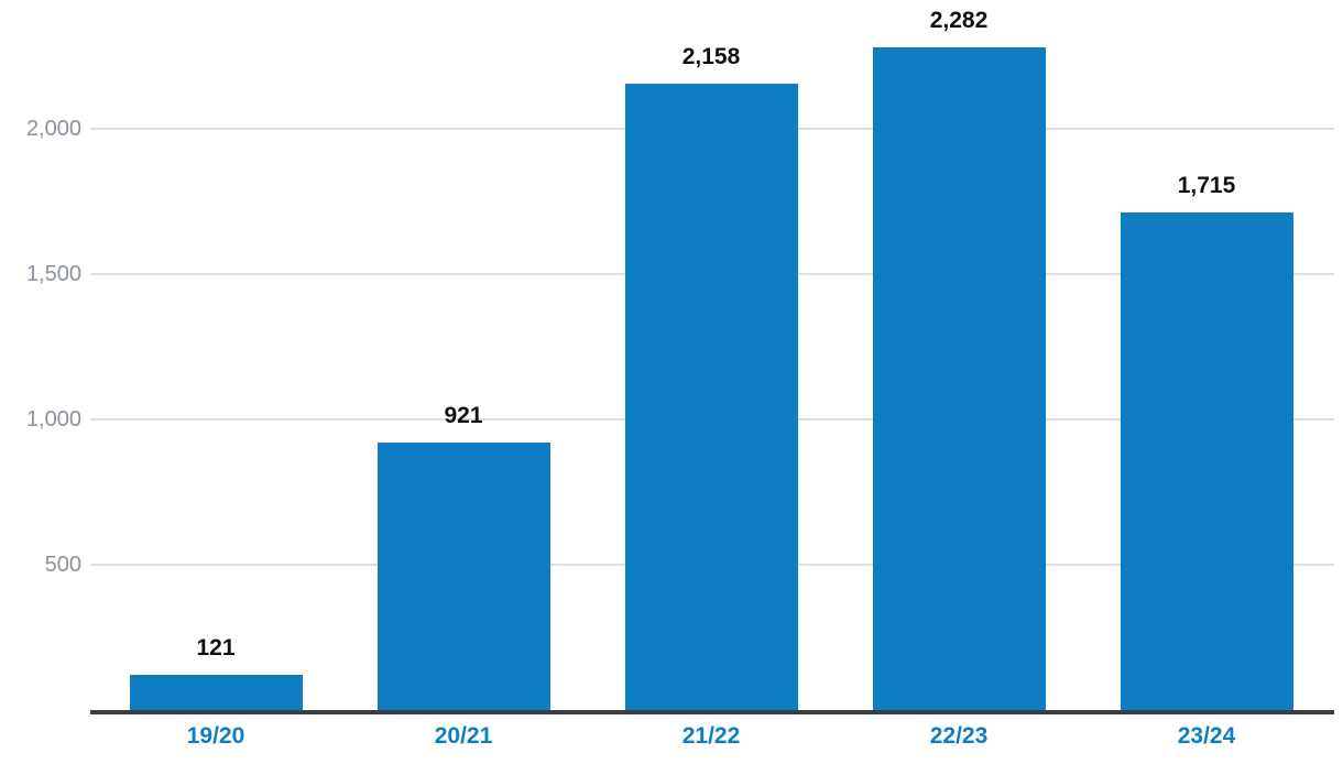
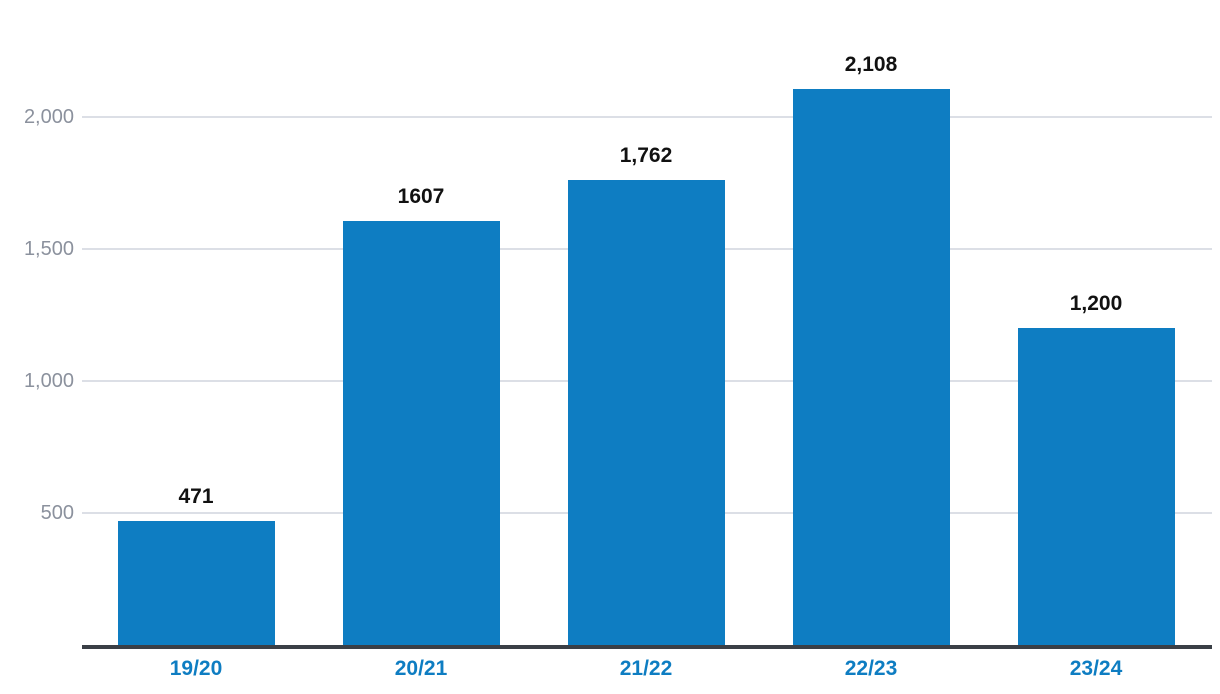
19/20: 121 -> 471
20/21: 921 -> 1607
21/22: 2,158 -> 1,762
22/23: 2,282 -> 2,108
23/24: 1,715 -> 1,200
